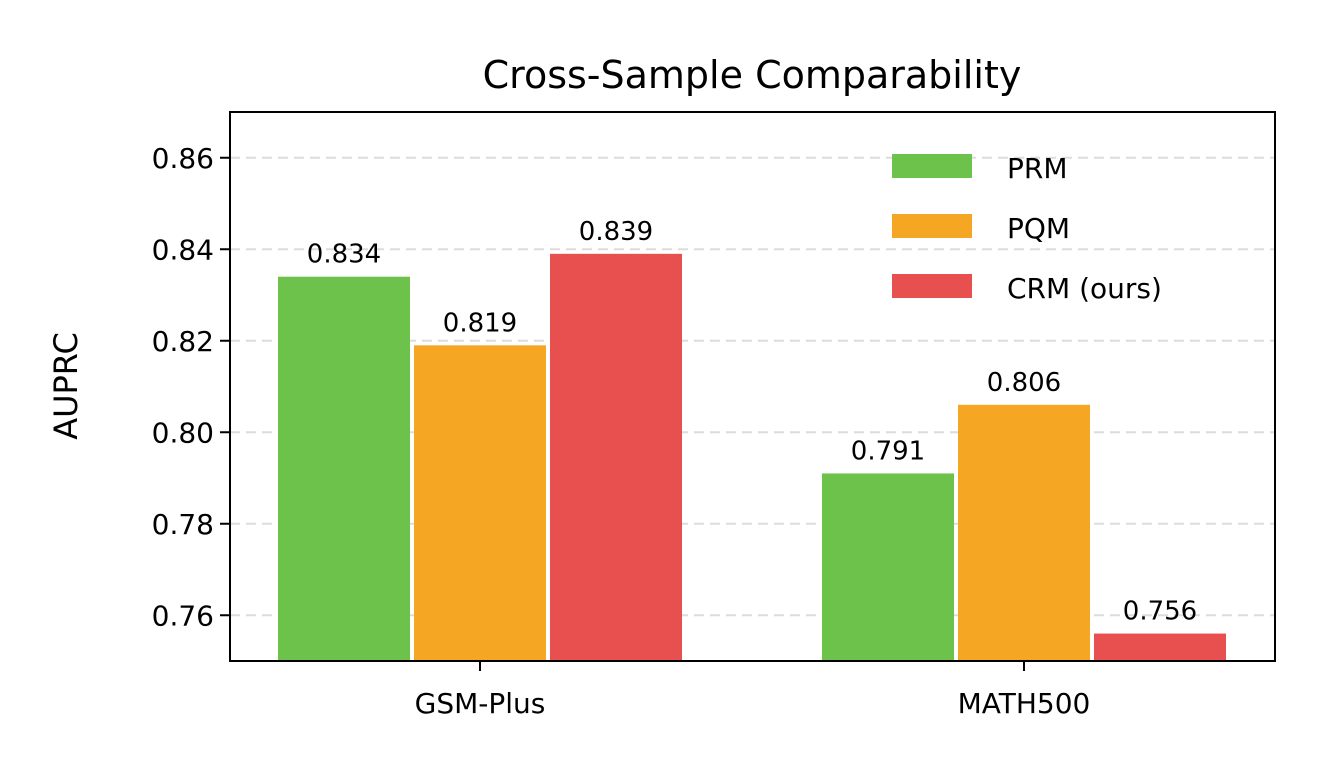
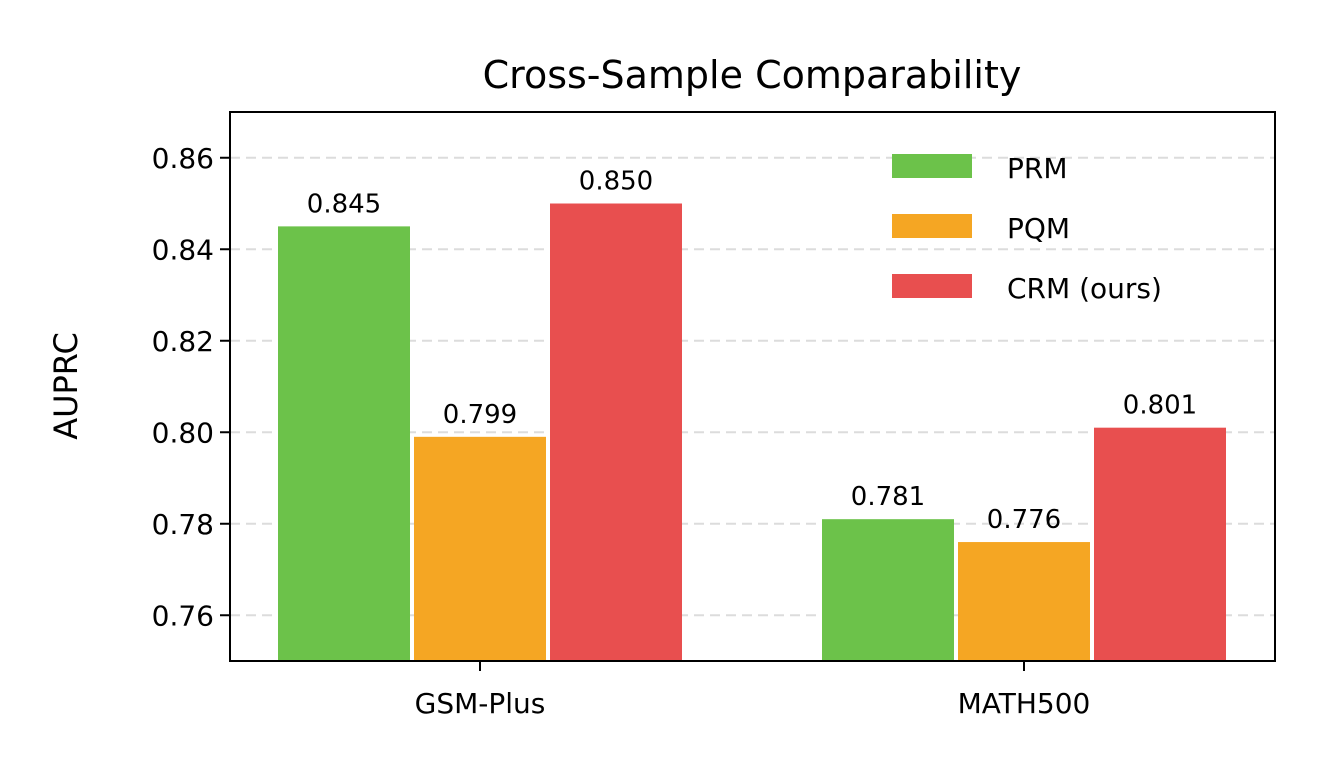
PRM/GSM-Plus: 0.834 -> 0.845
PQM/GSM-Plus: 0.819 -> 0.799
CRM (ours)/GSM-Plus: 0.839 -> 0.850
PRM/MATH500: 0.791 -> 0.781
PQM/MATH500: 0.806 -> 0.776
CRM (ours)/MATH500: 0.756 -> 0.801
